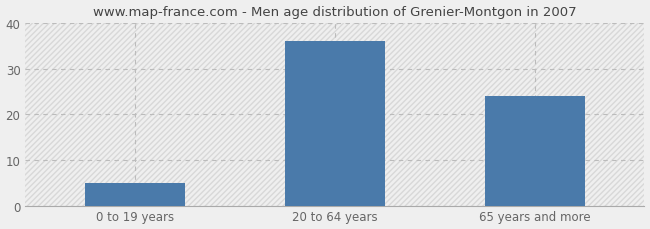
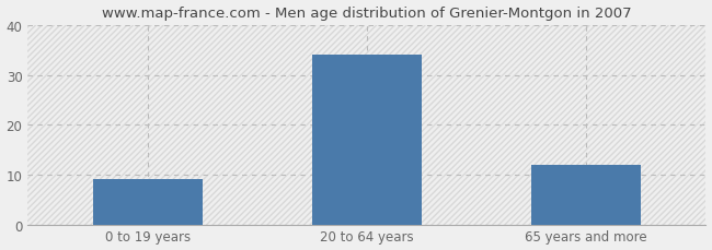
0 to 19 years: 5 -> 9
20 to 64 years: 36 -> 34
65 years and more: 24 -> 12
